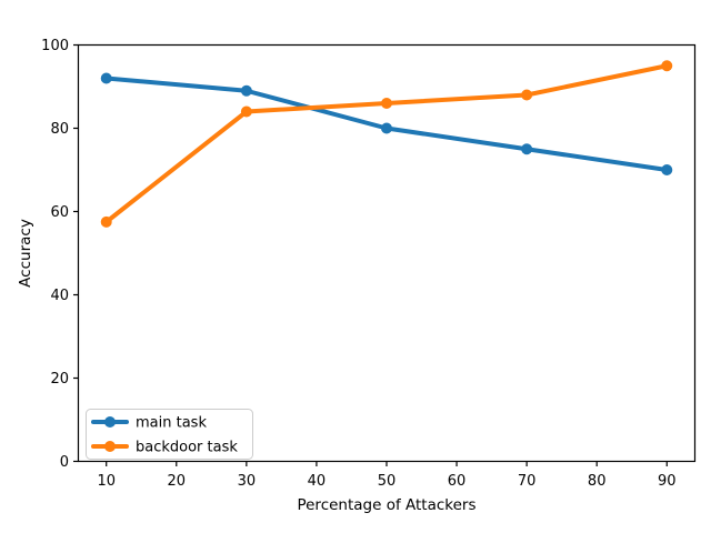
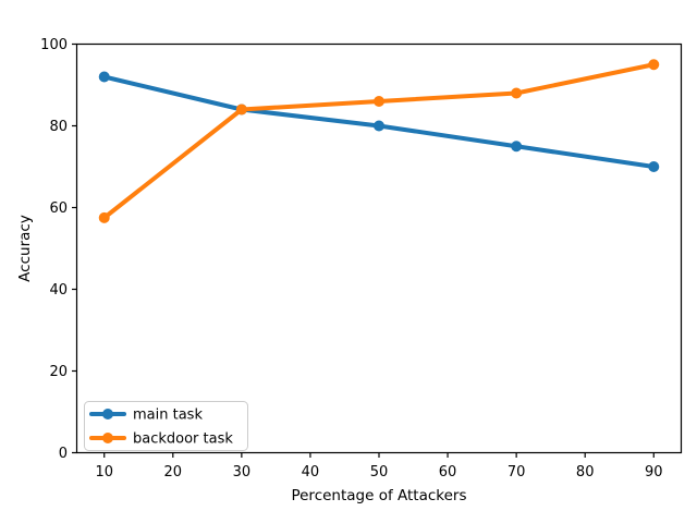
main task/30: 89 -> 84
